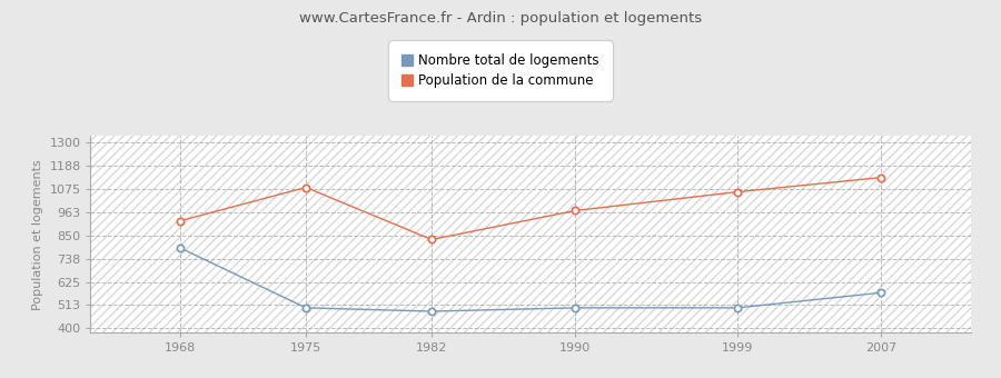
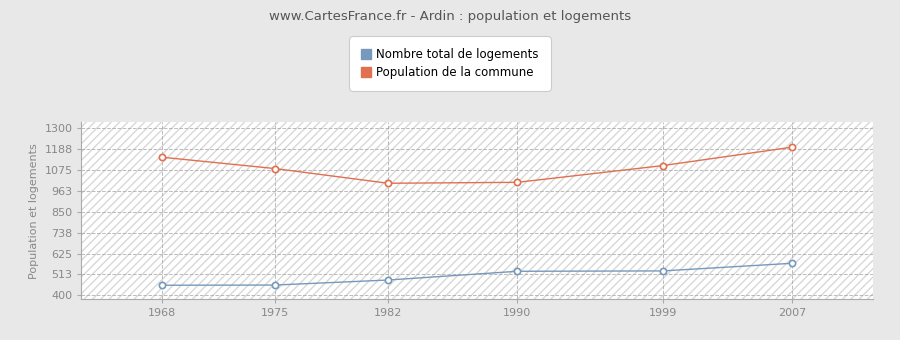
Nombre total de logements/1968: 790 -> 460
Population de la commune/1968: 920 -> 1140
Nombre total de logements/1975: 500 -> 460
Population de la commune/1982: 830 -> 1000
Nombre total de logements/1990: 500 -> 530
Population de la commune/1990: 970 -> 1010
Nombre total de logements/1999: 500 -> 530
Population de la commune/1999: 1060 -> 1100
Population de la commune/2007: 1130 -> 1200
